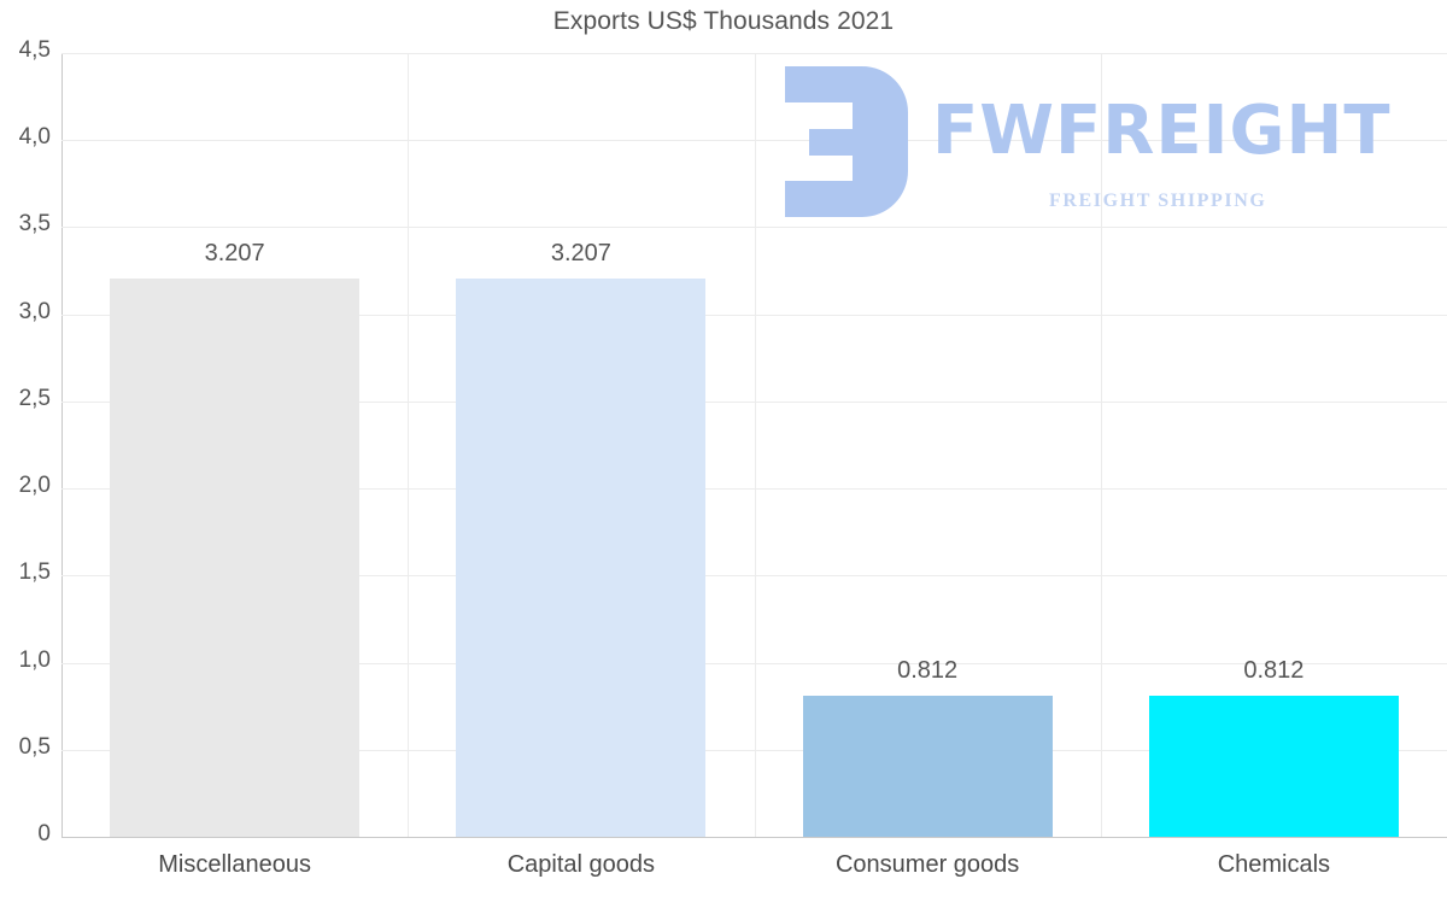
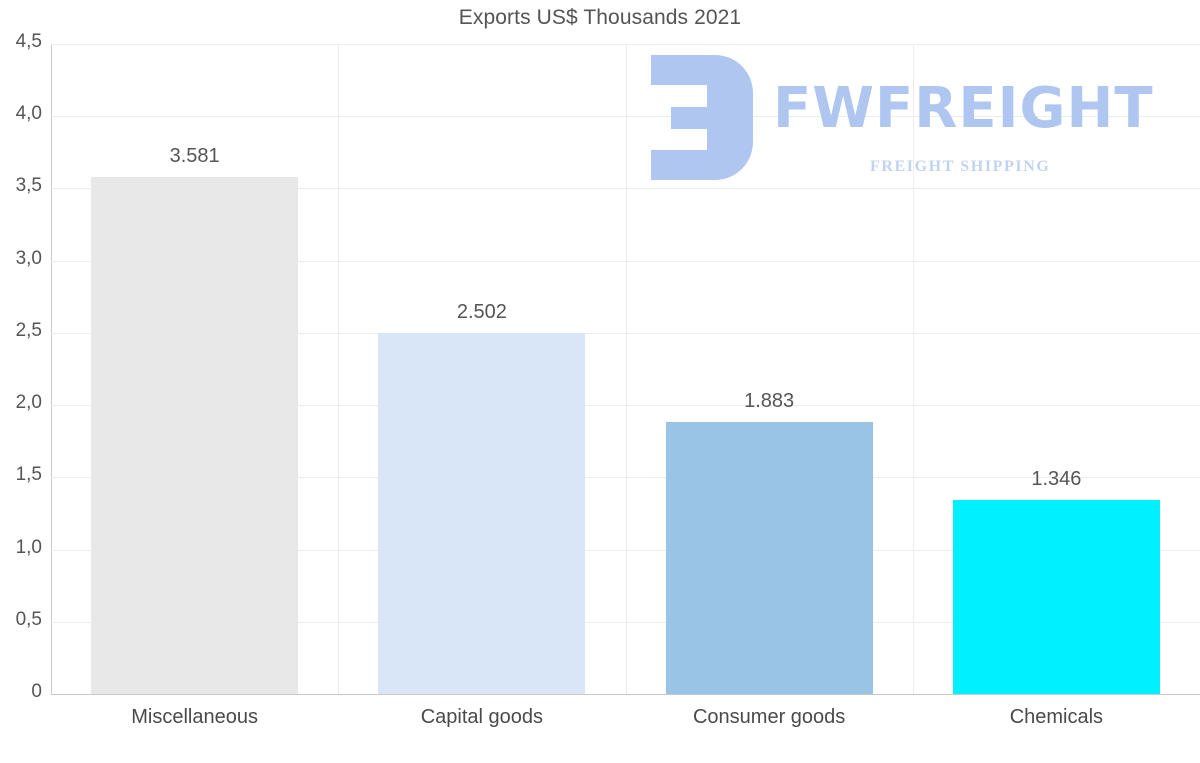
Miscellaneous: 3.207 -> 3.581
Capital goods: 3.207 -> 2.502
Consumer goods: 0.812 -> 1.883
Chemicals: 0.812 -> 1.346
